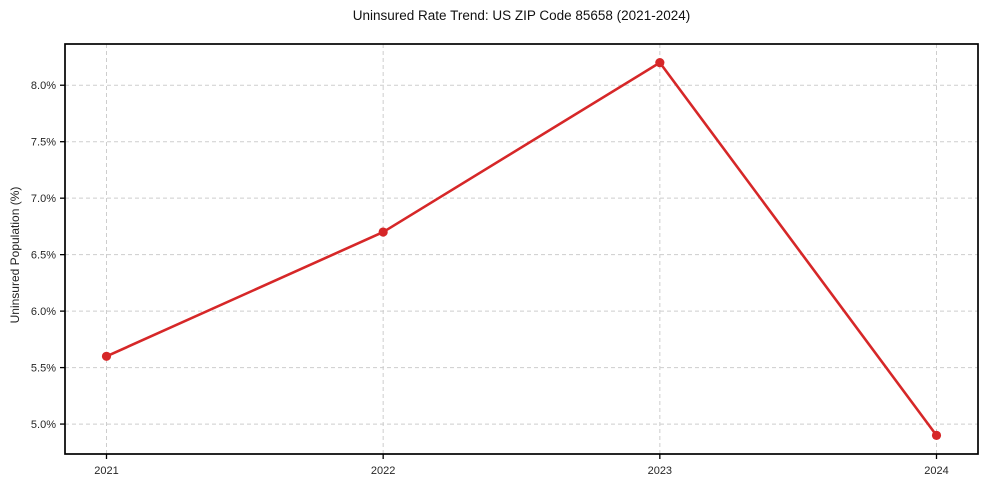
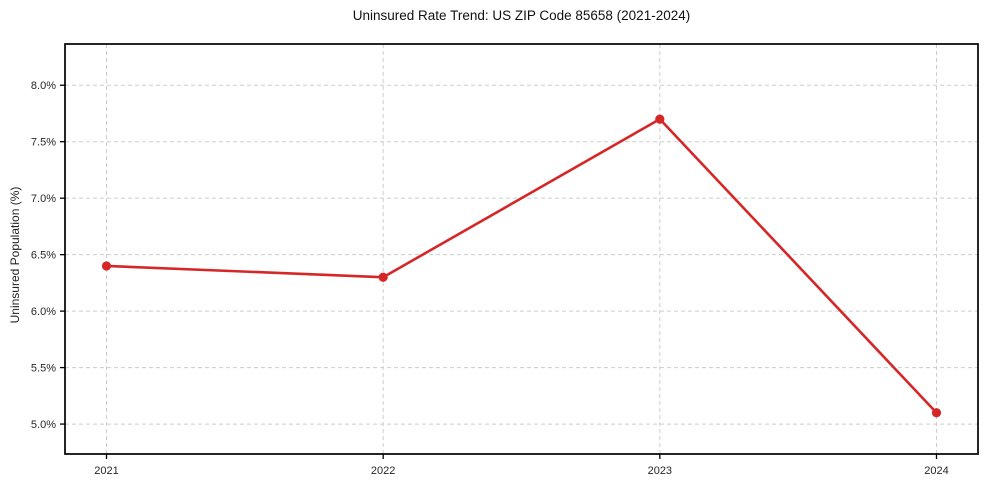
2021: 5.6% -> 6.4%
2022: 6.7% -> 6.3%
2023: 8.2% -> 7.7%
2024: 4.9% -> 5.1%
